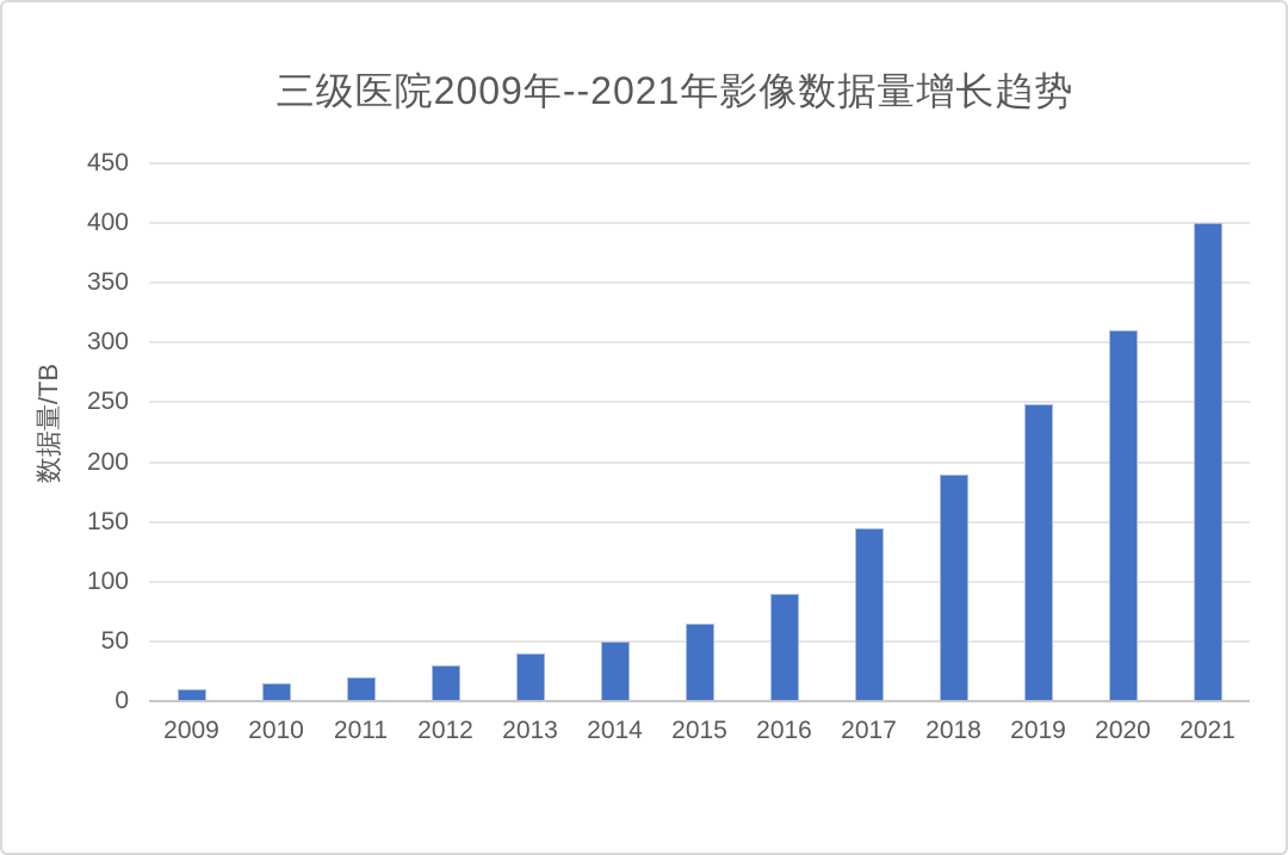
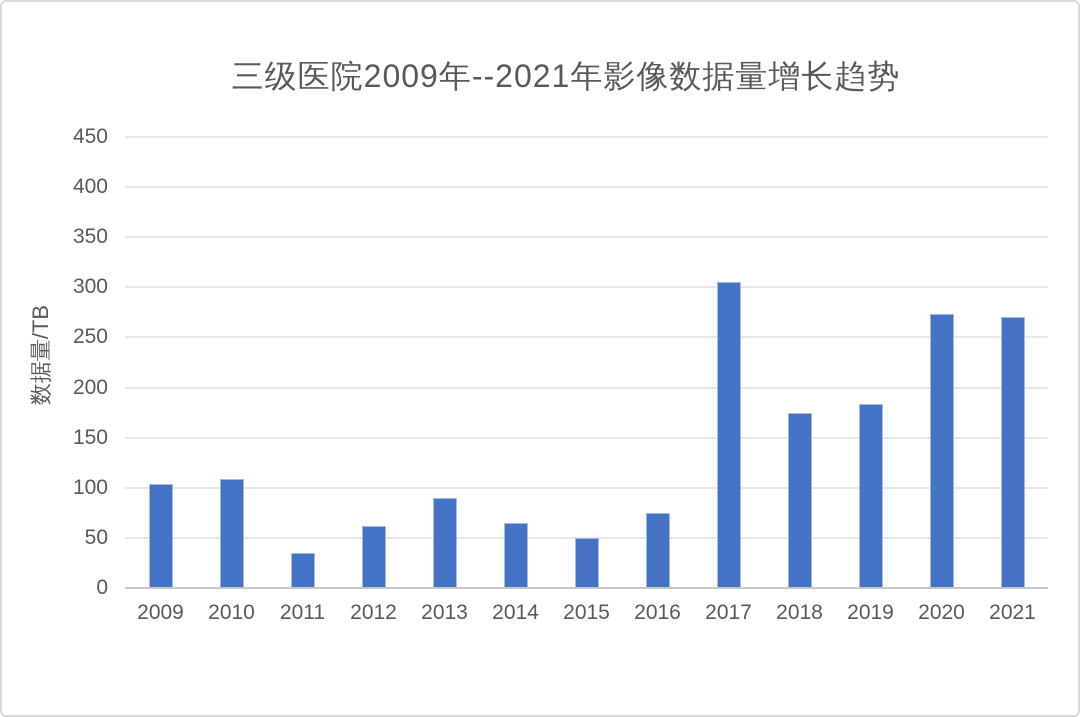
2009: 10 -> 104
2010: 15 -> 109
2011: 20 -> 35
2012: 30 -> 62
2013: 40 -> 90
2014: 50 -> 65
2015: 65 -> 50
2016: 90 -> 75
2017: 145 -> 305
2018: 190 -> 175
2019: 248 -> 184
2020: 310 -> 273
2021: 400 -> 270
